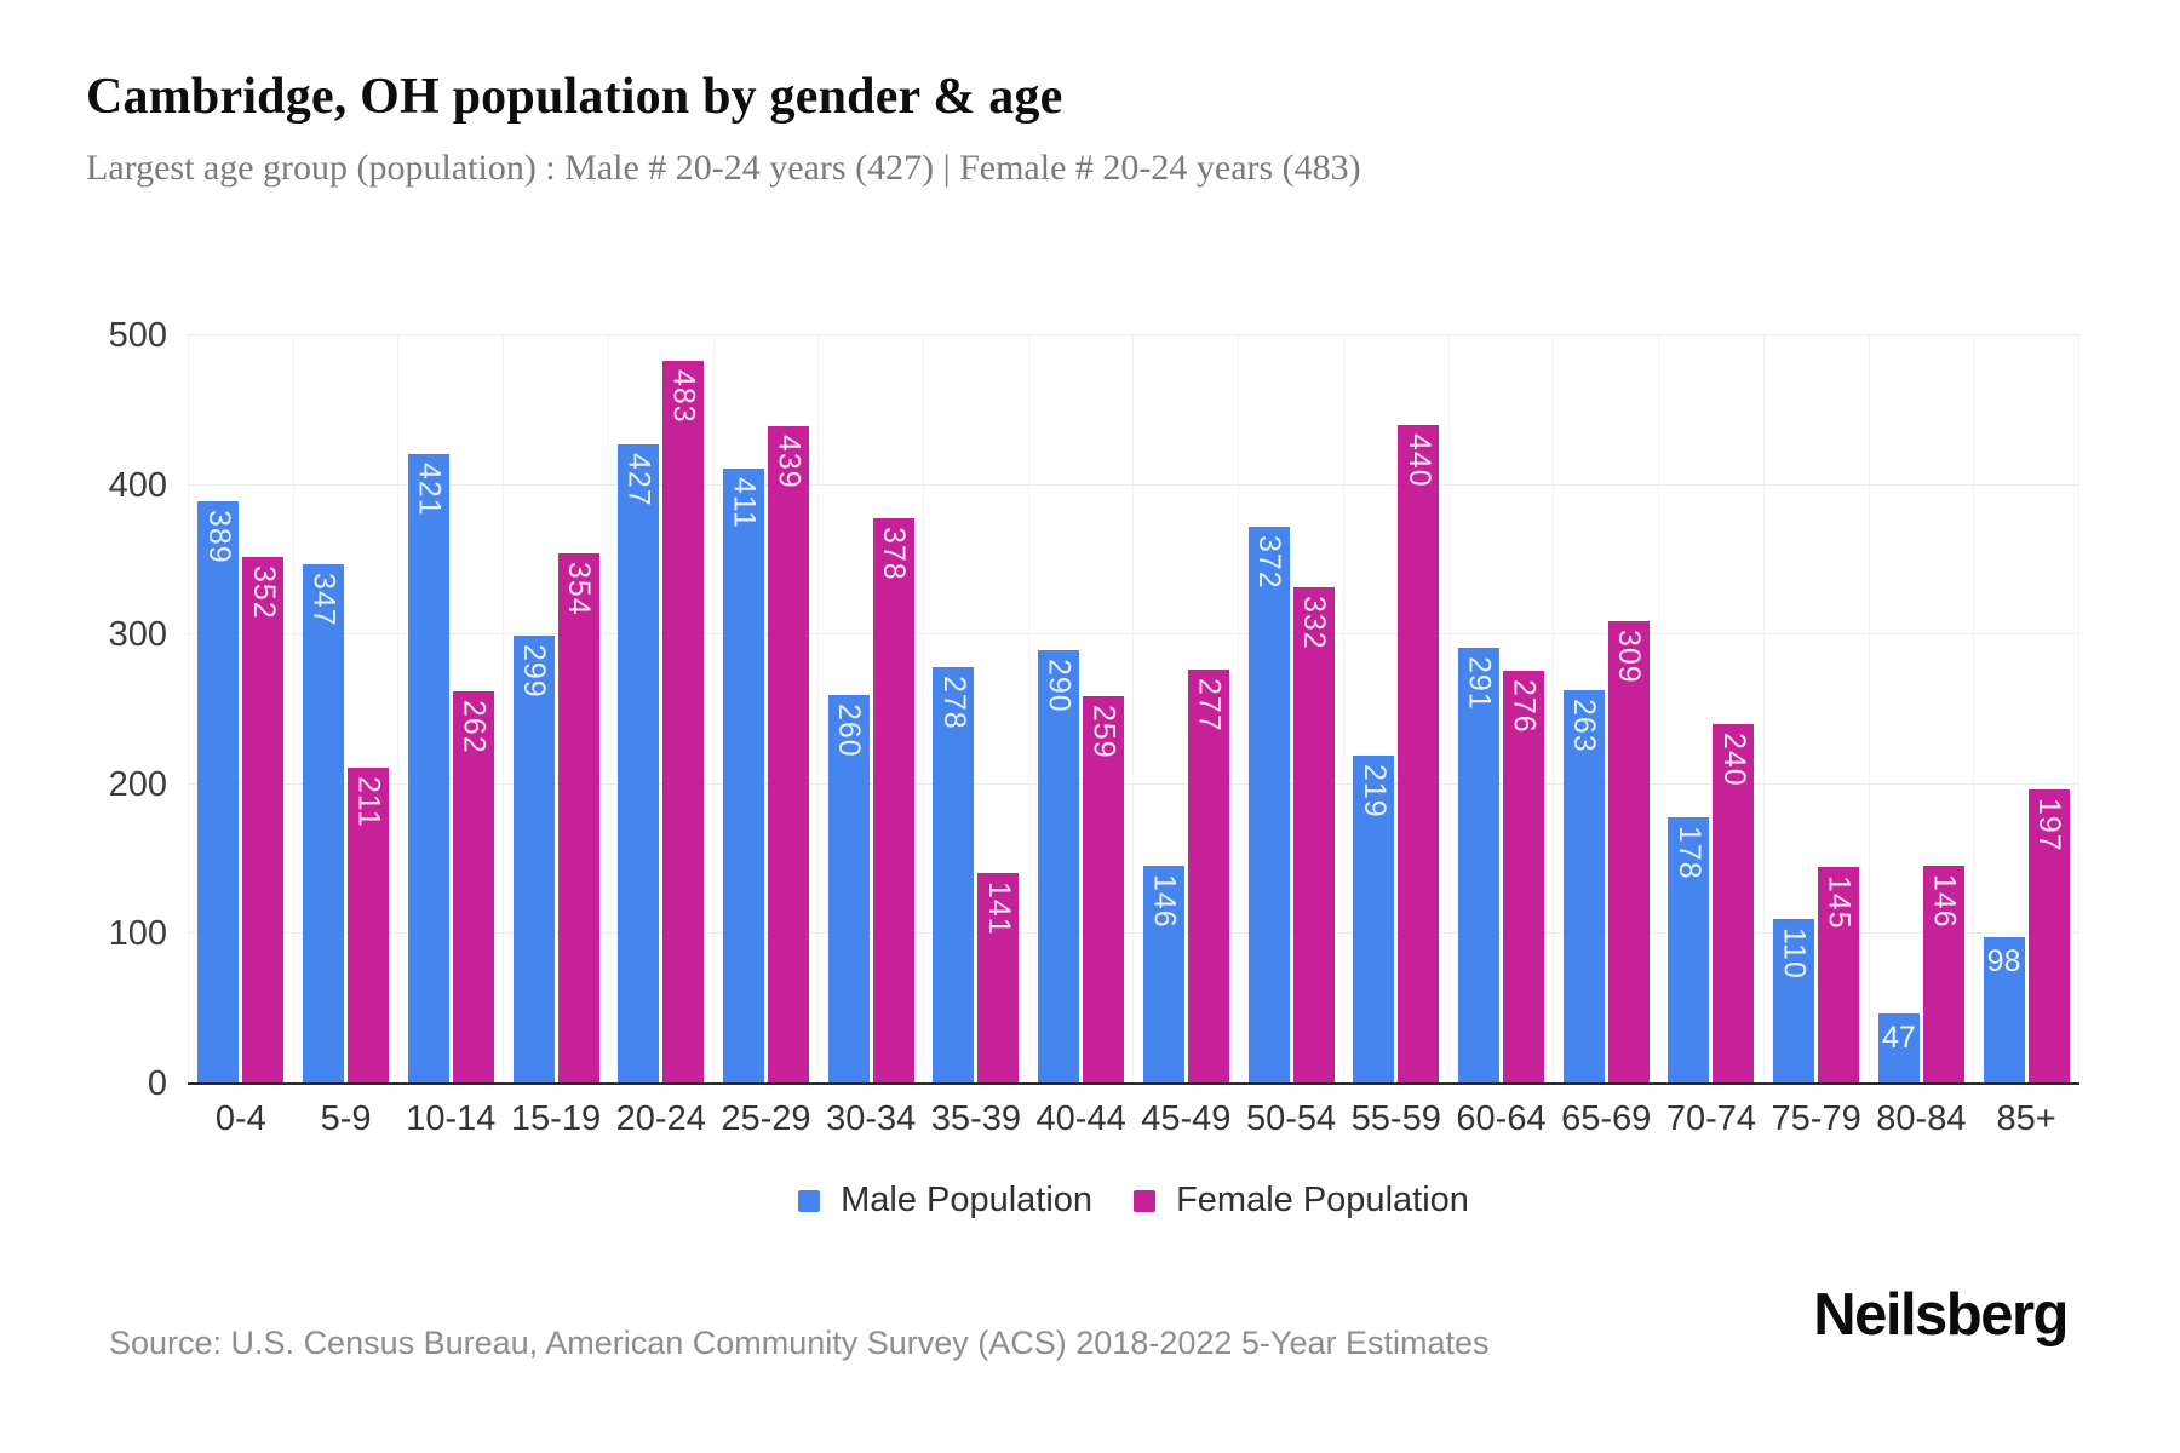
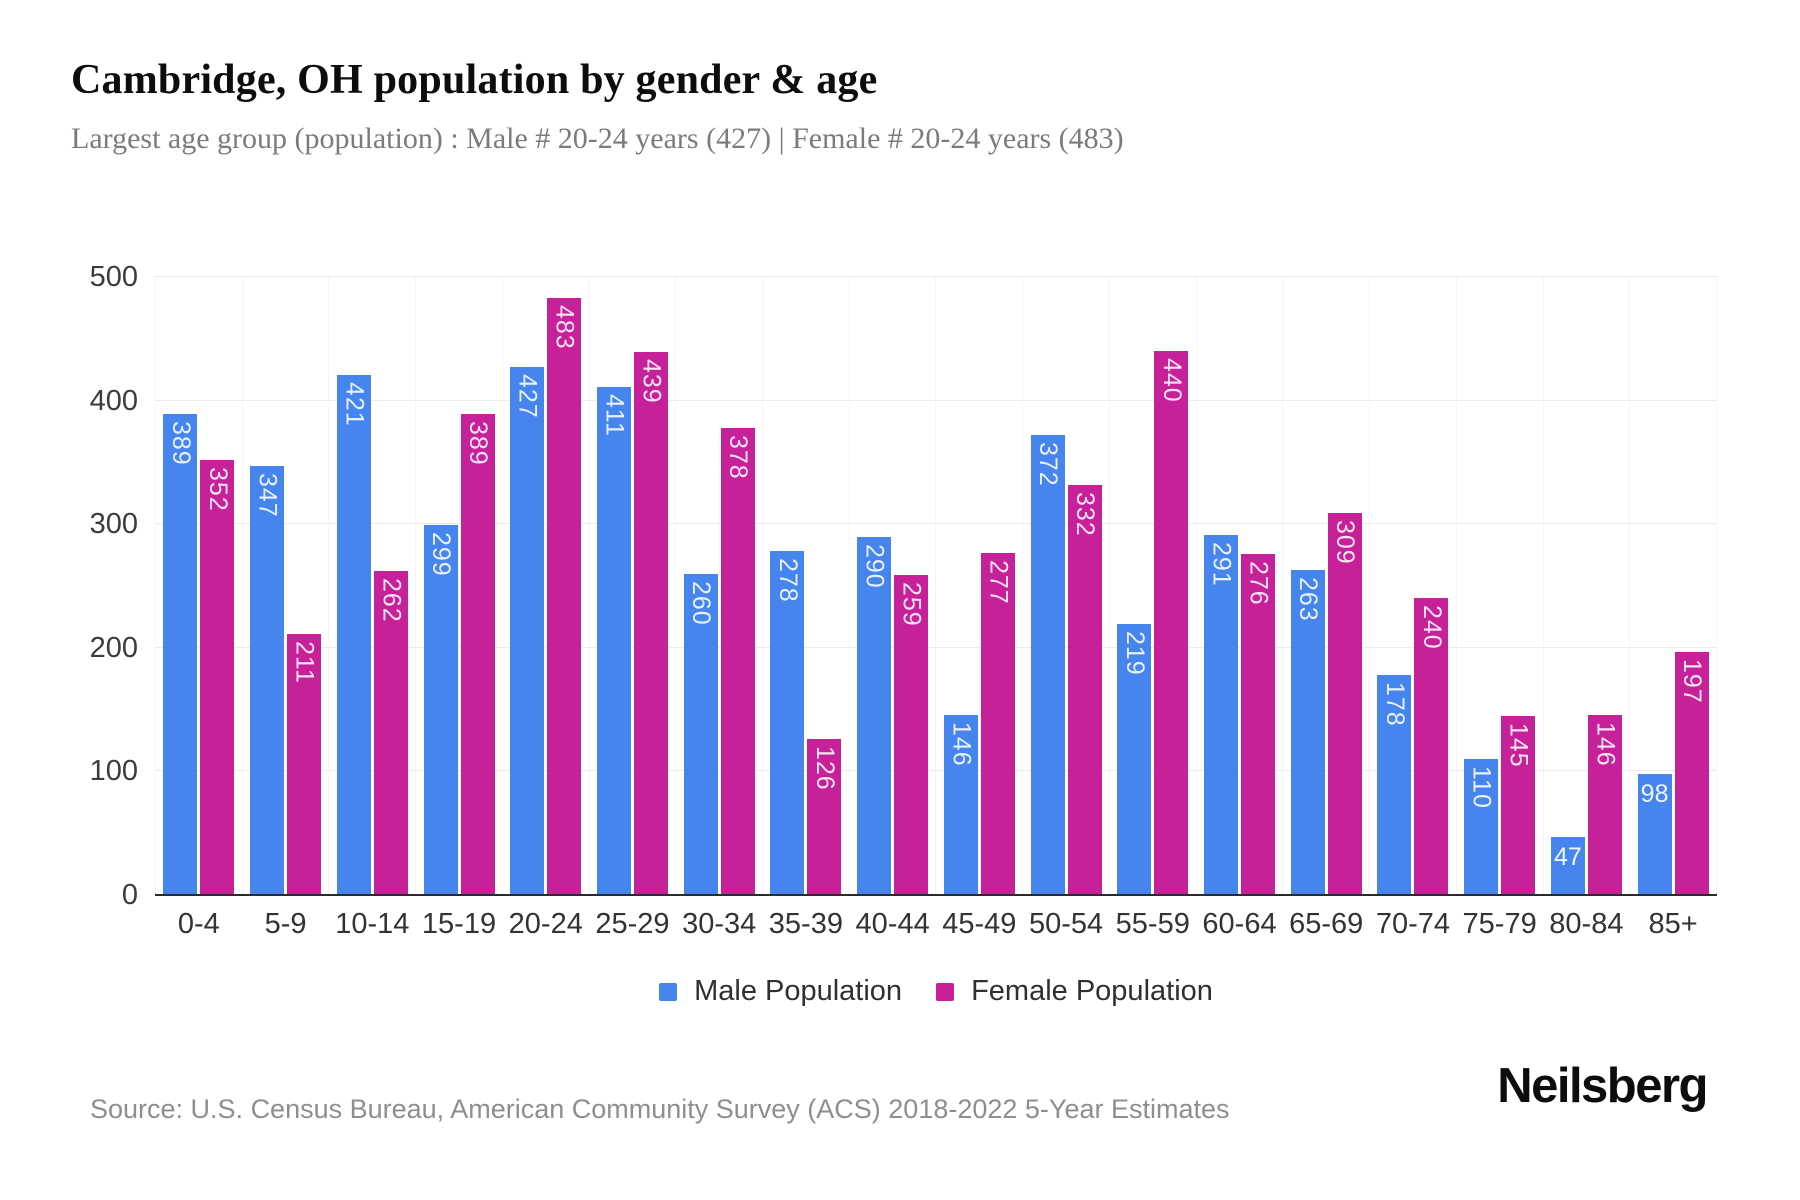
Female Population/15-19: 354 -> 389
Female Population/35-39: 141 -> 126
